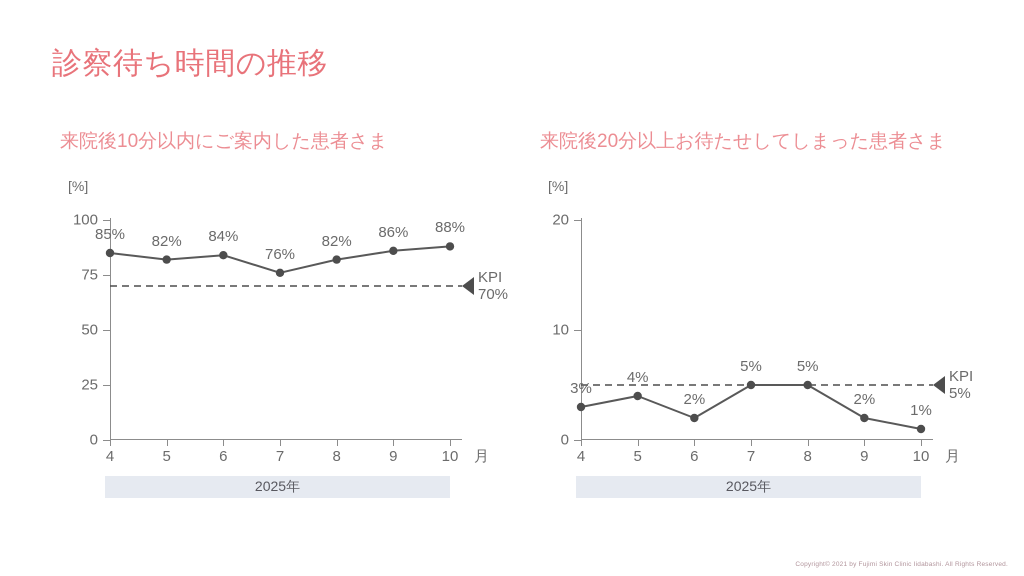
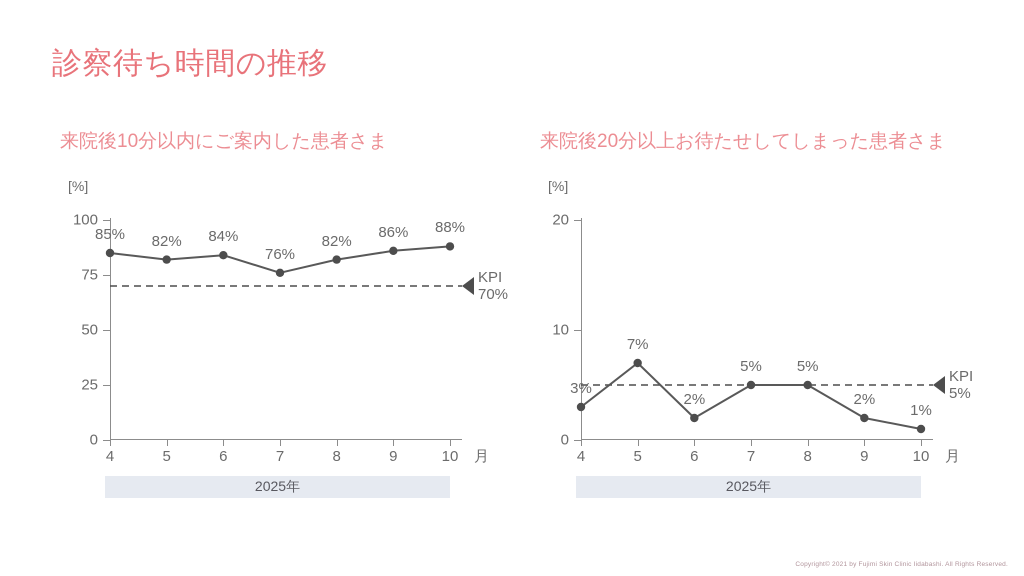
来院後20分以上お待たせしてしまった患者さま/5: 4% -> 7%
